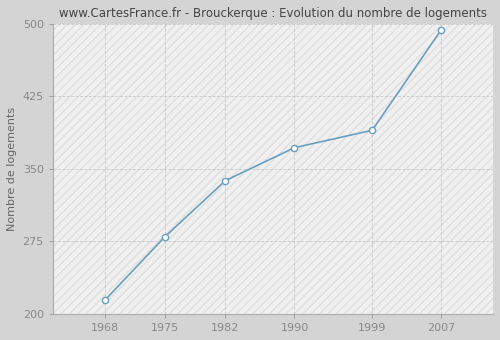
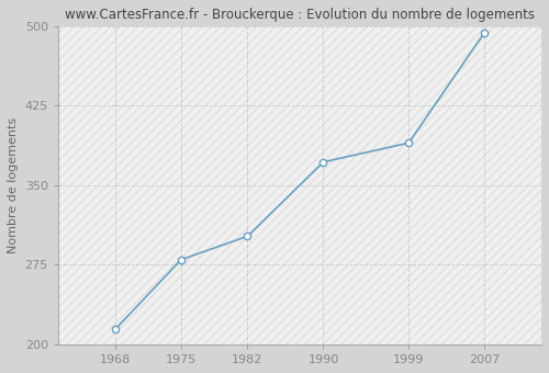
1982: 338 -> 302
